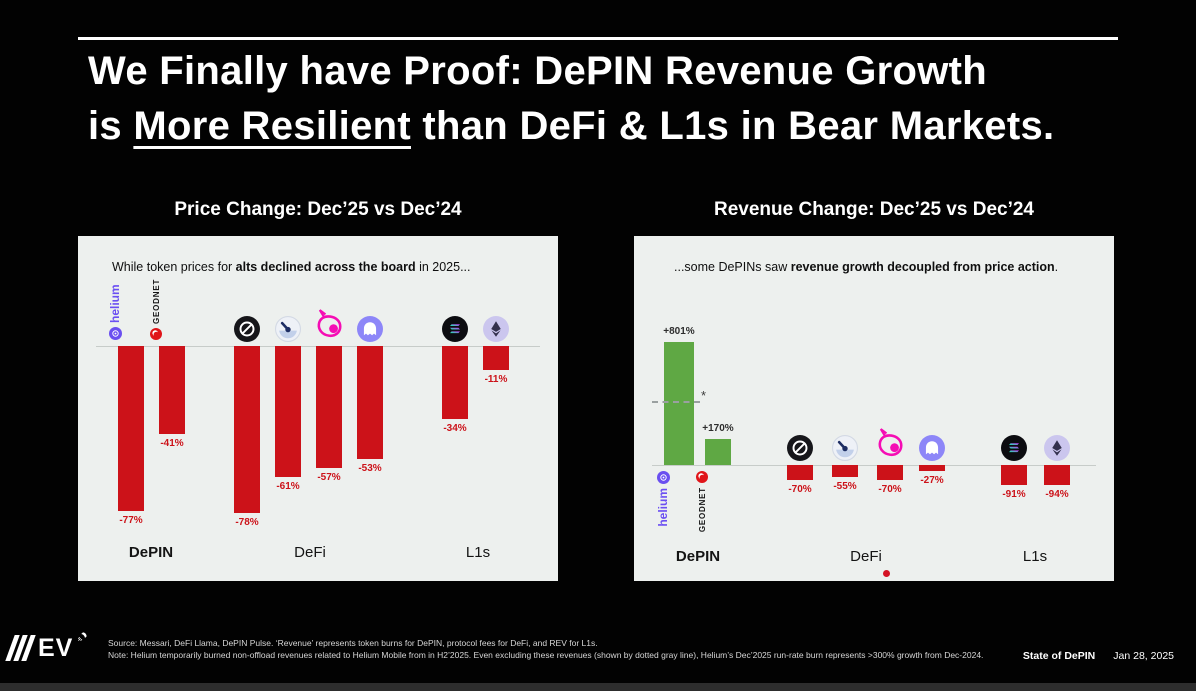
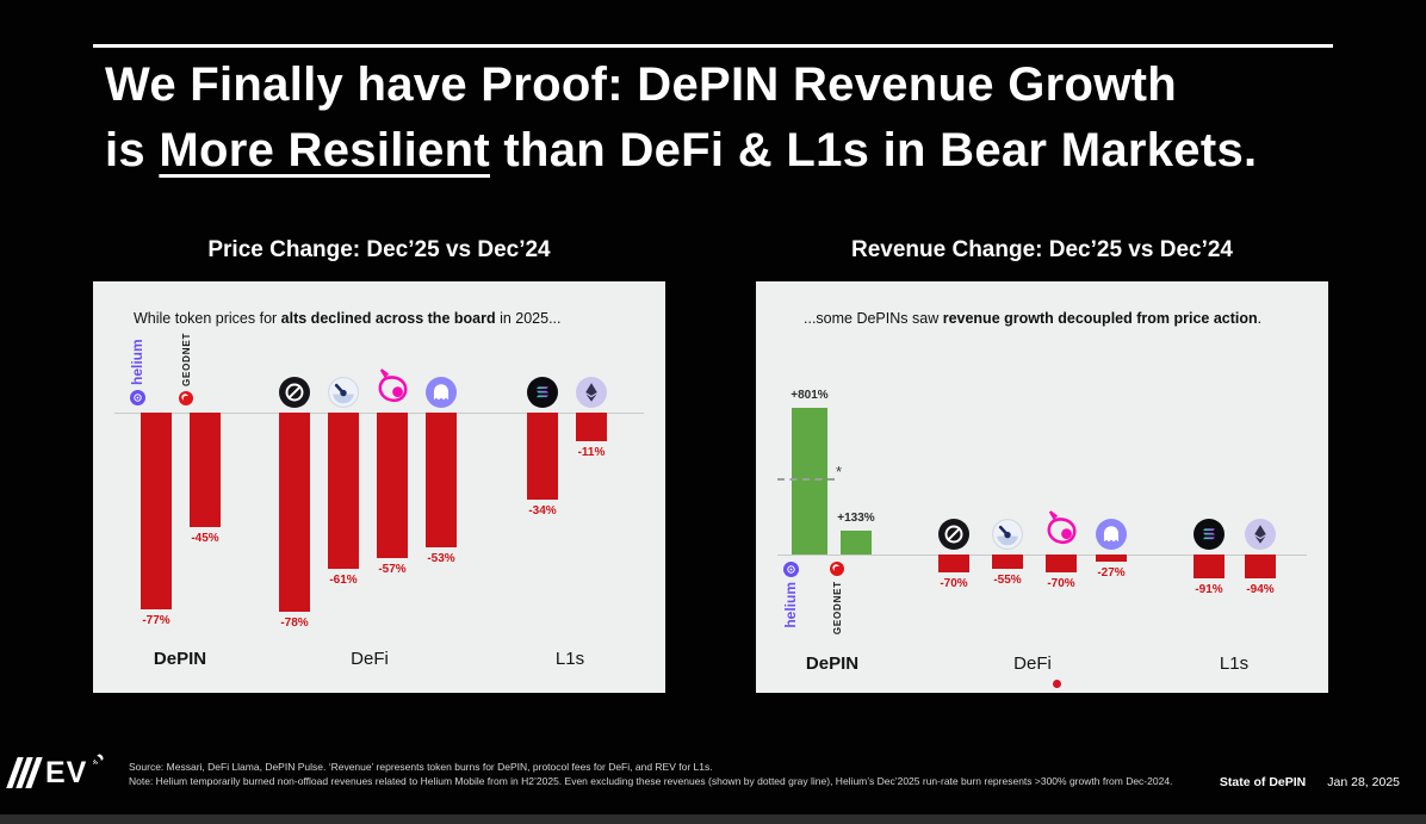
Price Change: Dec’25 vs Dec’24/GEODNET: -41% -> -45%
Revenue Change: Dec’25 vs Dec’24/GEODNET: +170% -> +133%
